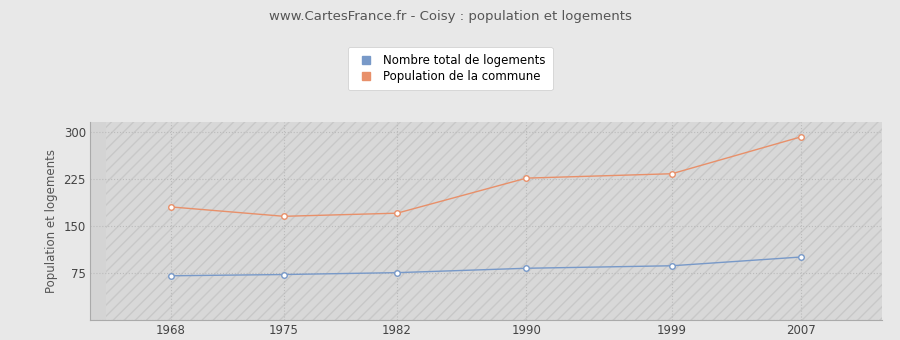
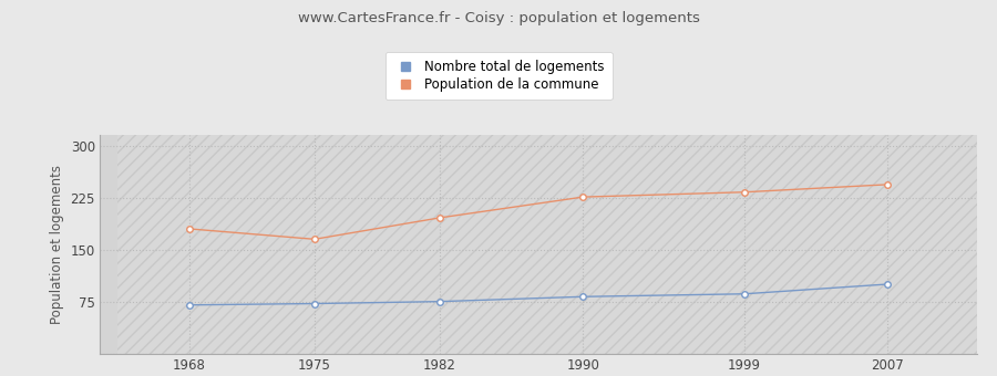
Population de la commune/1982: 170 -> 196
Population de la commune/2007: 292 -> 244
